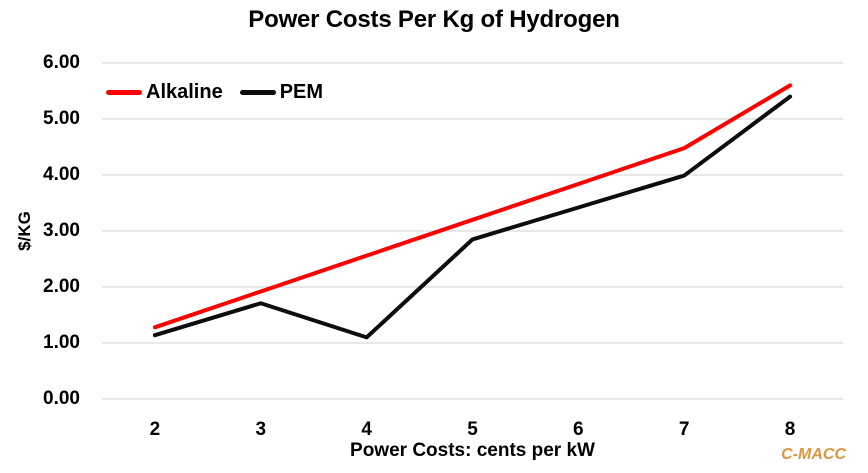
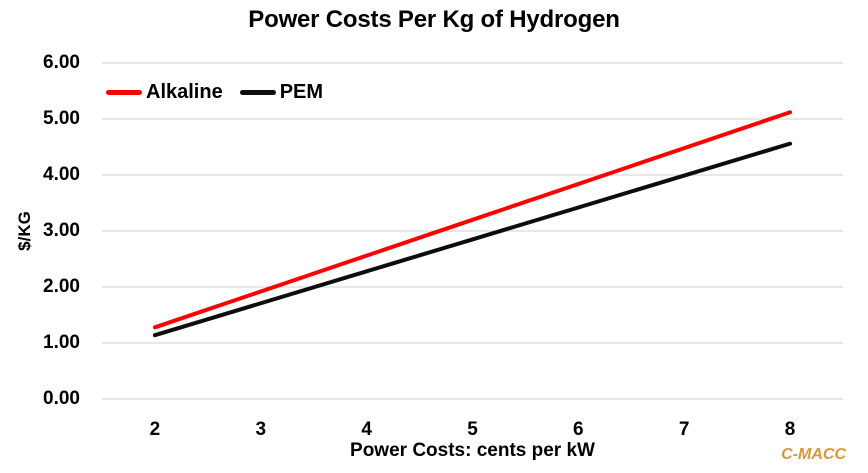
PEM/4: 1.1 -> 2.3
Alkaline/8: 5.6 -> 5.1
PEM/8: 5.4 -> 4.6
